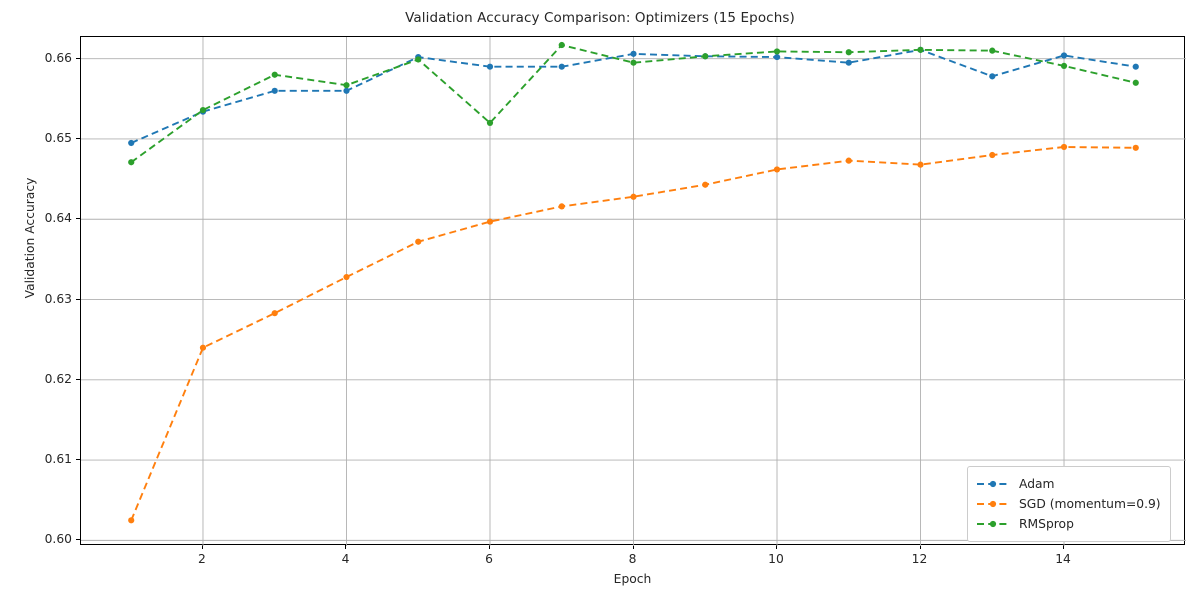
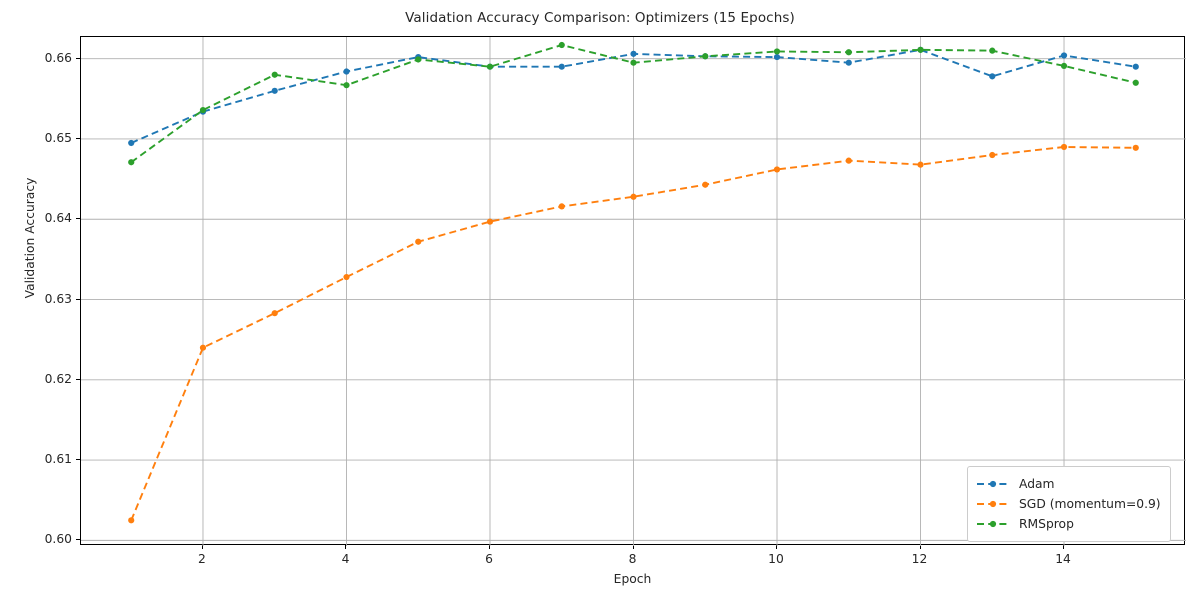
Adam/4: 0.656 -> 0.658
RMSprop/6: 0.652 -> 0.659
